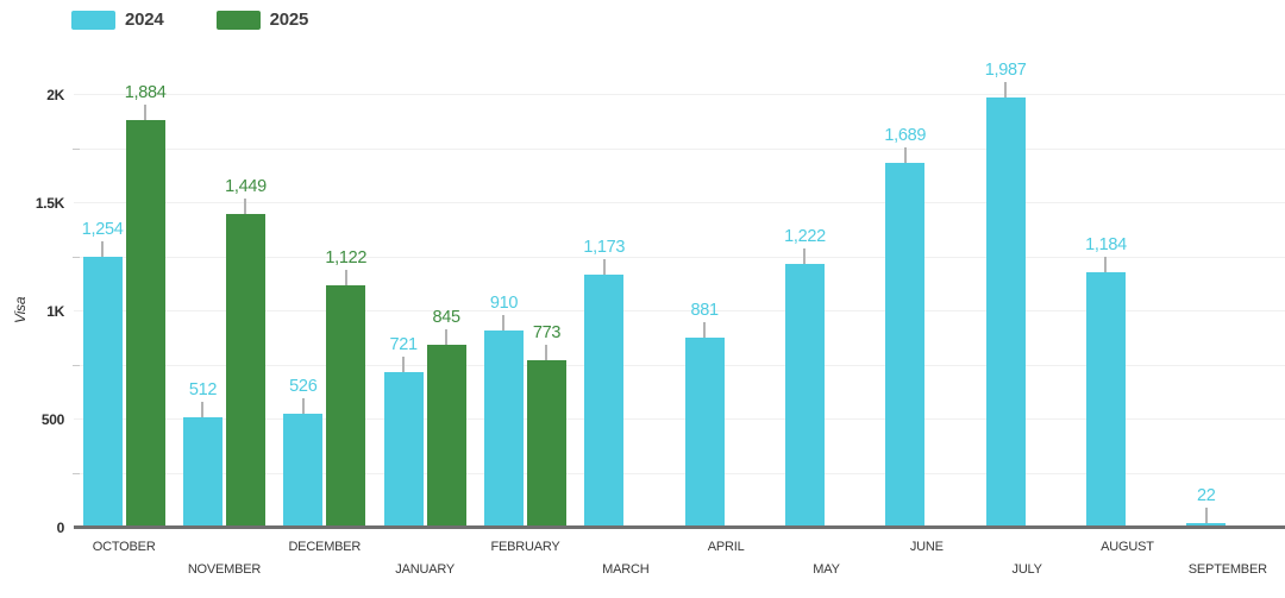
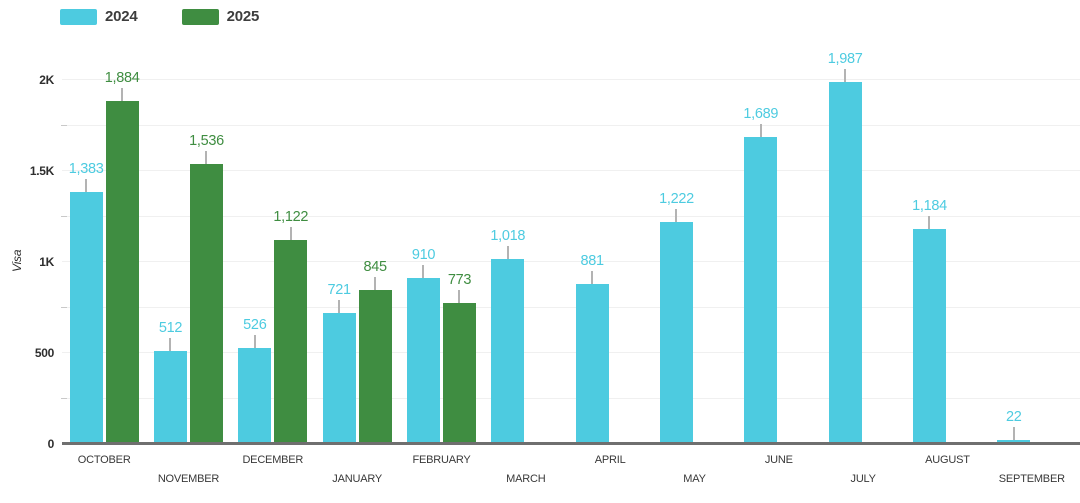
2024/OCTOBER: 1,254 -> 1,383
2025/NOVEMBER: 1,449 -> 1,536
2024/MARCH: 1,173 -> 1,018
